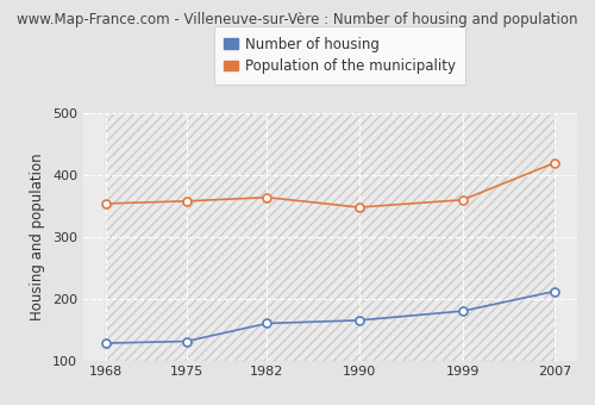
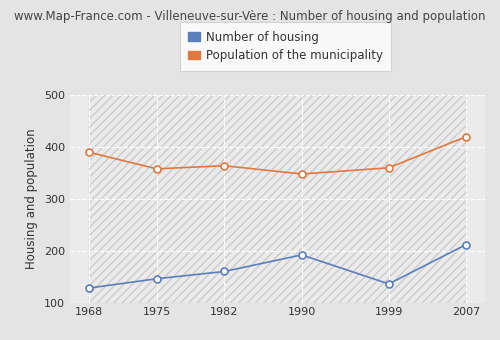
Population of the municipality/1968: 354 -> 390
Number of housing/1975: 131 -> 146
Number of housing/1990: 165 -> 192
Number of housing/1999: 180 -> 136
